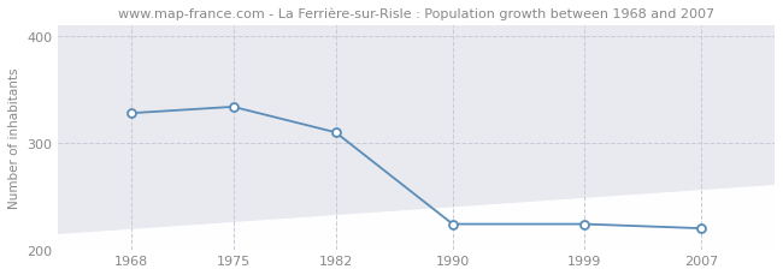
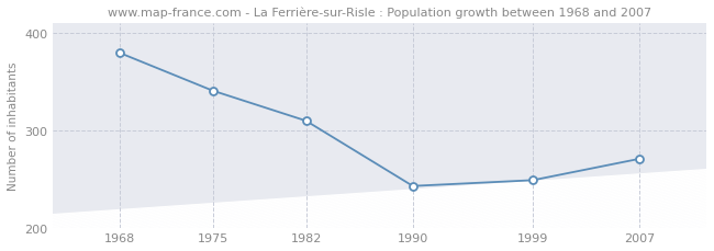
1968: 328 -> 380
1975: 334 -> 341
1990: 224 -> 243
1999: 224 -> 249
2007: 220 -> 271
